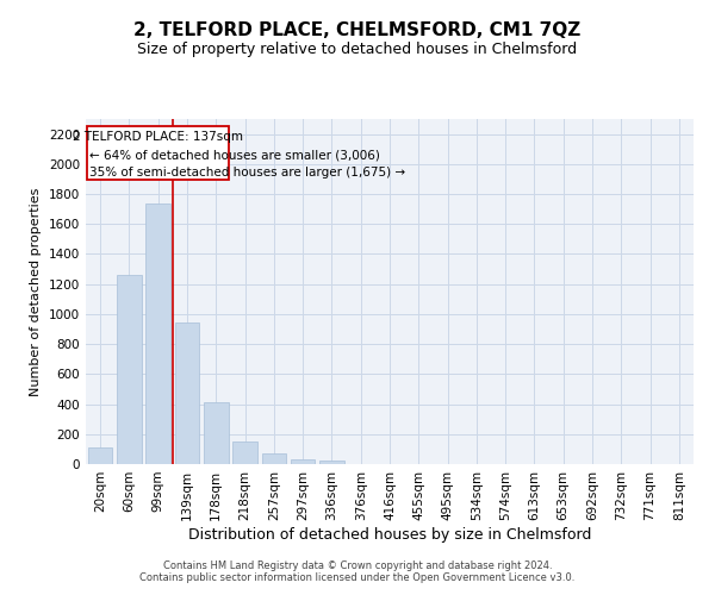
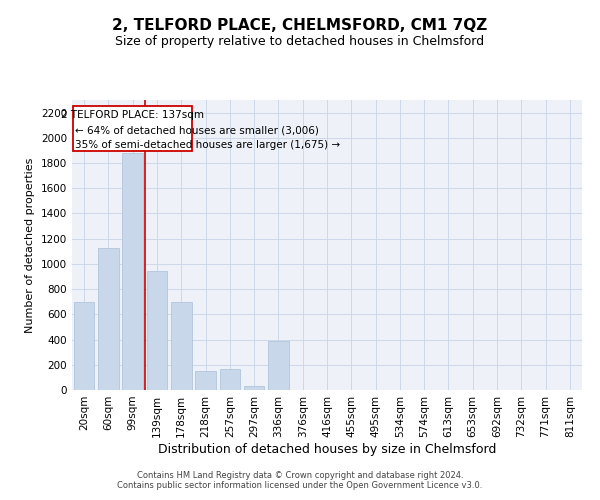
20sqm: 120 -> 700
60sqm: 1260 -> 1130
99sqm: 1740 -> 1880
178sqm: 420 -> 700
257sqm: 80 -> 170
336sqm: 20 -> 390
